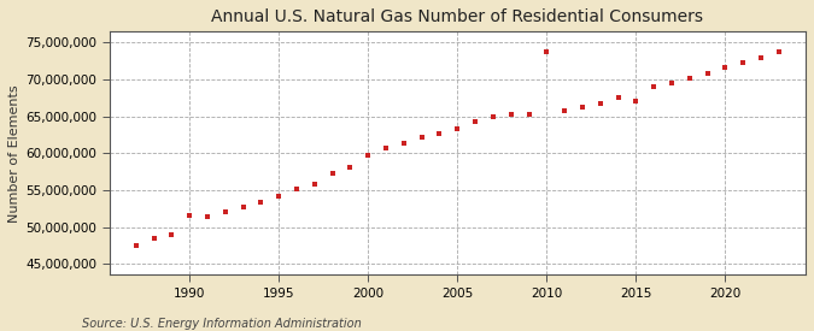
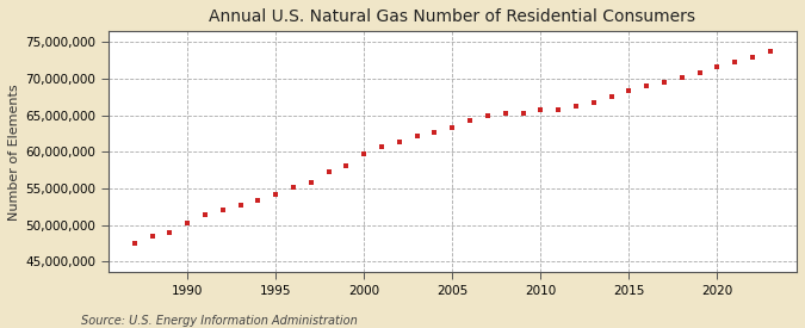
1990: 51,600,000 -> 50,200,000
2010: 73,800,000 -> 65,700,000
2015: 67,000,000 -> 68,300,000
